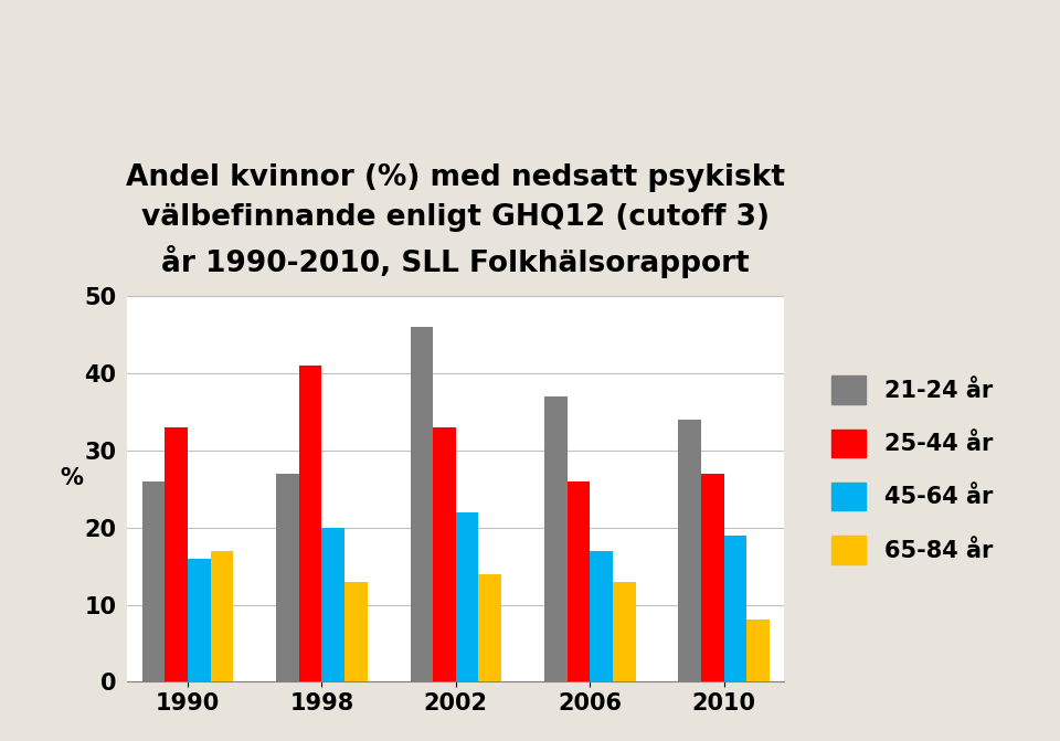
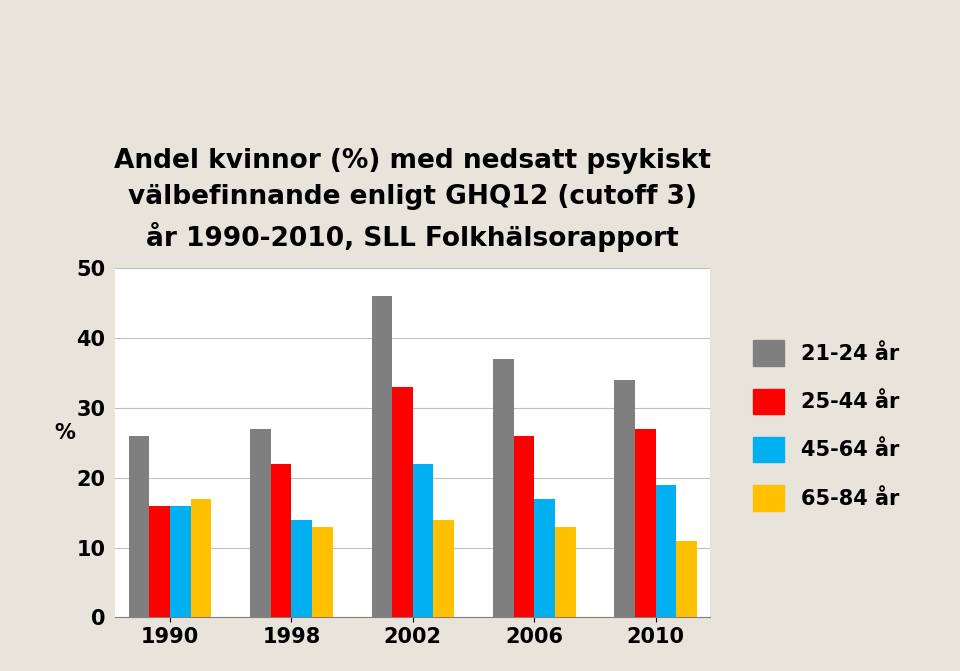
25-44 år/1990: 33 -> 16
25-44 år/1998: 41 -> 22
45-64 år/1998: 20 -> 14
65-84 år/2010: 8 -> 11
